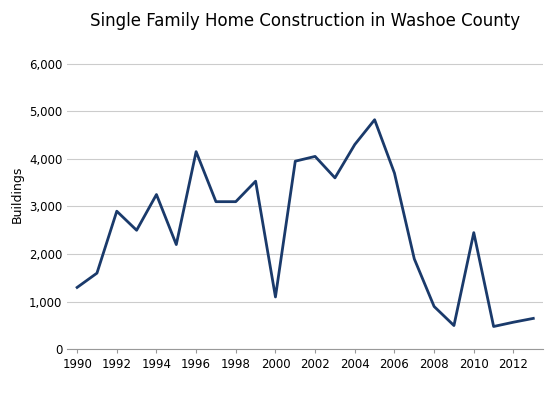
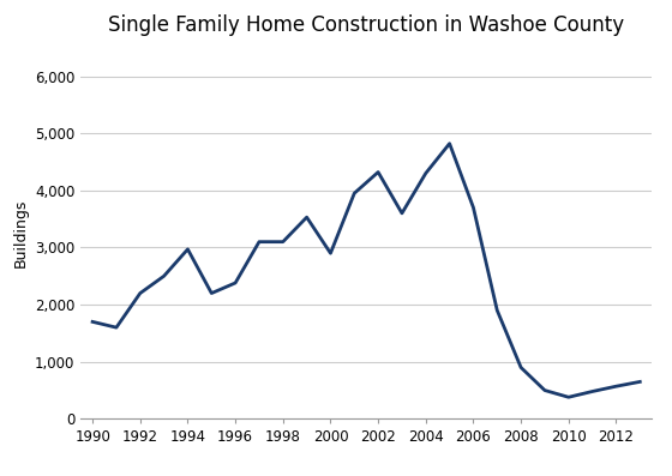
1990: 1,300 -> 1,700
1992: 2,900 -> 2,200
1994: 3,250 -> 2,970
1996: 4,150 -> 2,380
2000: 1,100 -> 2,900
2002: 4,050 -> 4,320
2010: 2,450 -> 380
